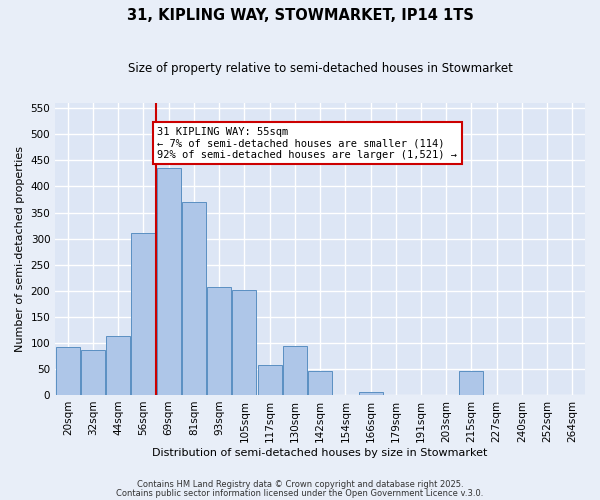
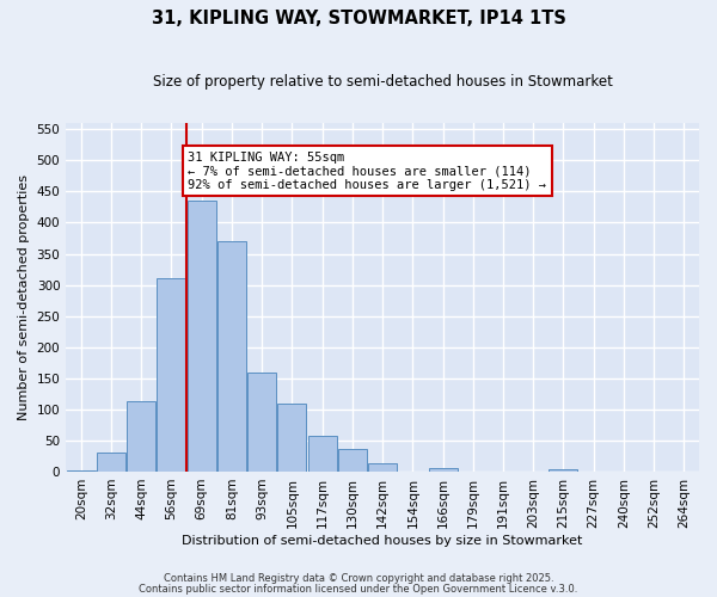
20sqm: 92 -> 2
32sqm: 86 -> 30
93sqm: 208 -> 160
105sqm: 202 -> 110
130sqm: 94 -> 36
142sqm: 46 -> 14
215sqm: 46 -> 3
